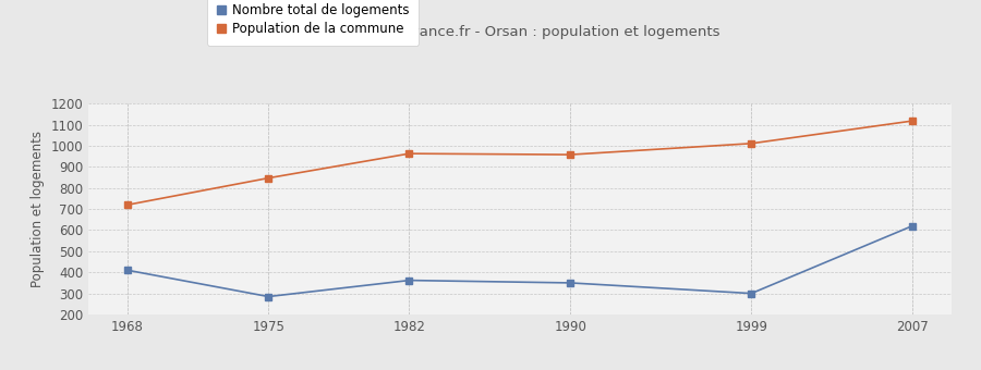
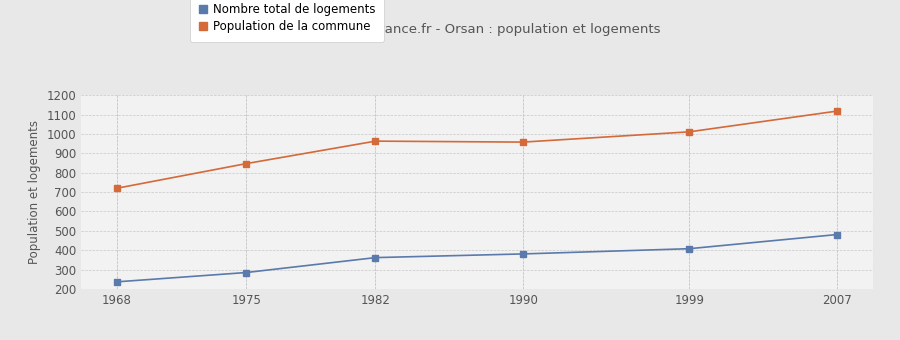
Nombre total de logements/1968: 410 -> 240
Nombre total de logements/1990: 350 -> 380
Nombre total de logements/1999: 300 -> 410
Nombre total de logements/2007: 620 -> 480
